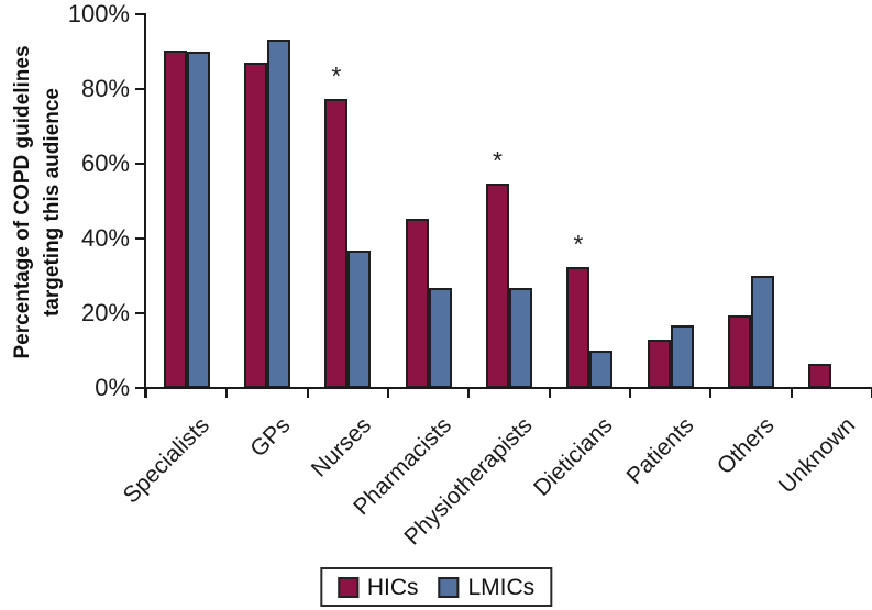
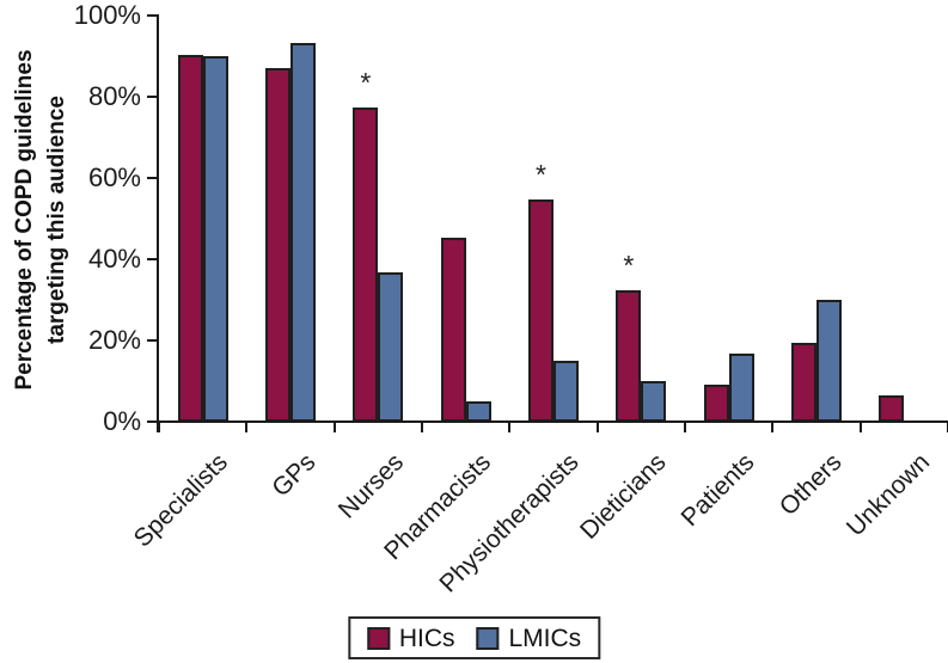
LMICs/Pharmacists: 27% -> 5%
LMICs/Physiotherapists: 27% -> 15%
HICs/Patients: 13% -> 9%
